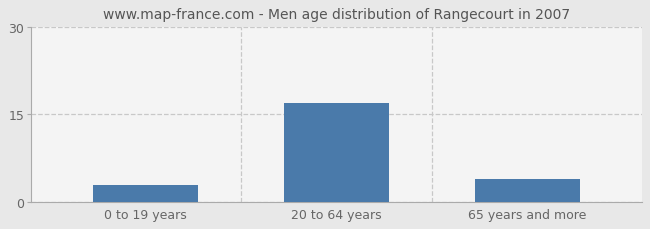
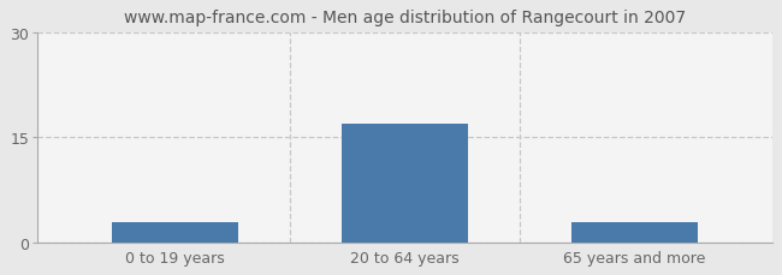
65 years and more: 4 -> 3
